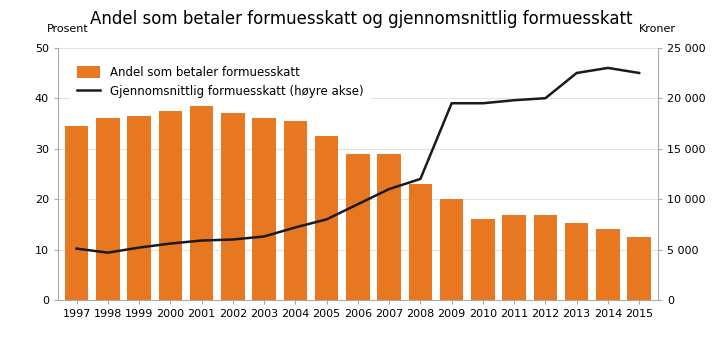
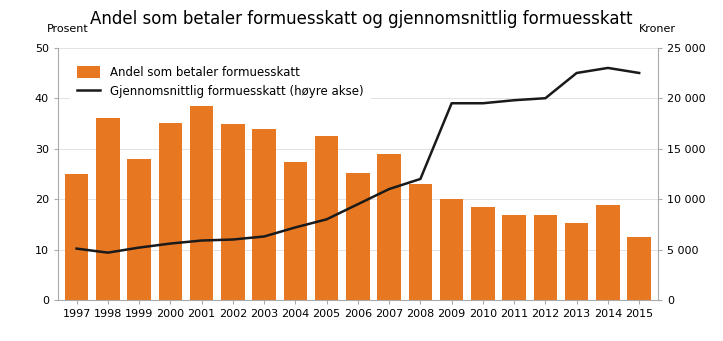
Andel som betaler formuesskatt/1997: 34.5 -> 25.0
Andel som betaler formuesskatt/1999: 36.5 -> 28.0
Andel som betaler formuesskatt/2000: 37.5 -> 35.0
Andel som betaler formuesskatt/2002: 37.0 -> 34.8
Andel som betaler formuesskatt/2003: 36.0 -> 33.8
Andel som betaler formuesskatt/2004: 35.5 -> 27.4
Andel som betaler formuesskatt/2006: 29.0 -> 25.2
Andel som betaler formuesskatt/2010: 16.0 -> 18.4
Andel som betaler formuesskatt/2014: 14.0 -> 18.8
